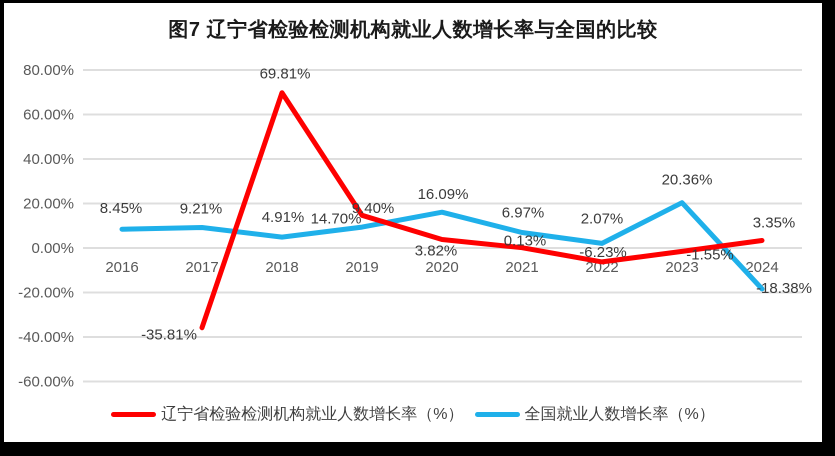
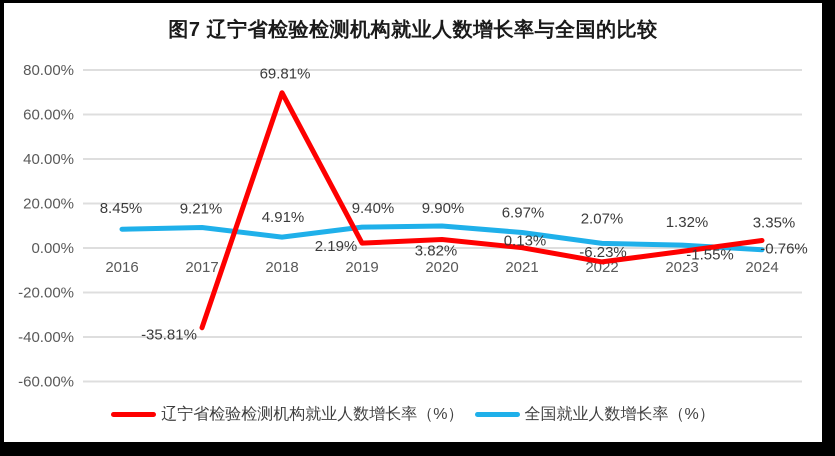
辽宁省检验检测机构就业人数增长率（%）/2019: 14.70% -> 2.19%
全国就业人数增长率（%）/2020: 16.09% -> 9.90%
全国就业人数增长率（%）/2023: 20.36% -> 1.32%
全国就业人数增长率（%）/2024: -18.38% -> -0.76%
